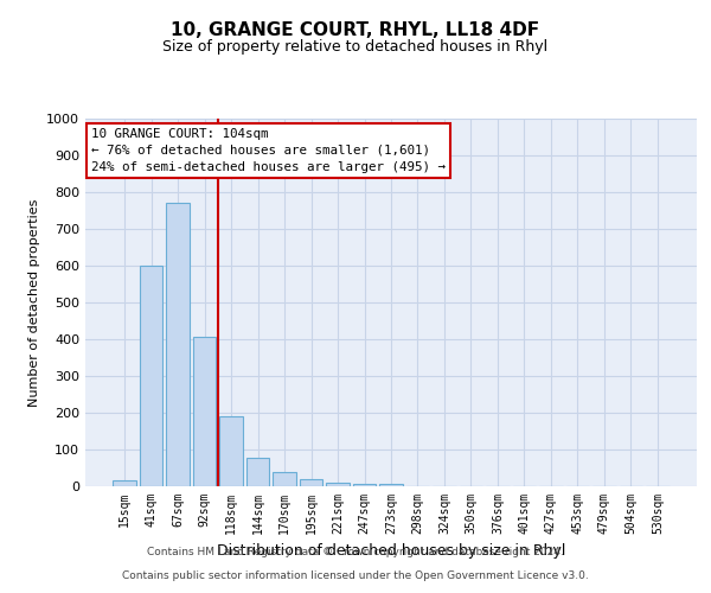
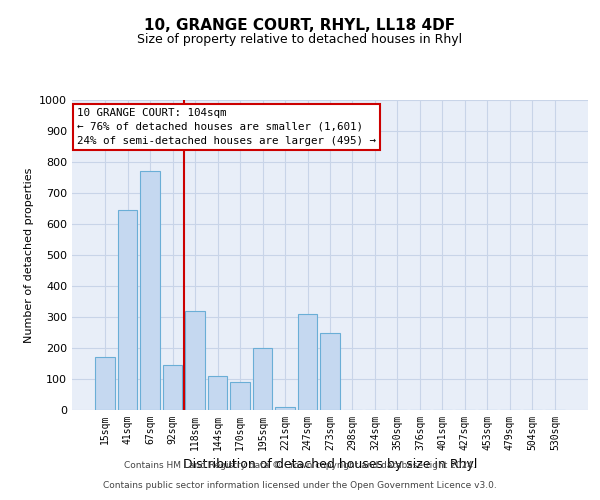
15sqm: 15 -> 170
41sqm: 600 -> 645
92sqm: 405 -> 145
118sqm: 190 -> 320
144sqm: 78 -> 110
170sqm: 40 -> 90
195sqm: 18 -> 200
247sqm: 5 -> 310
273sqm: 5 -> 250
